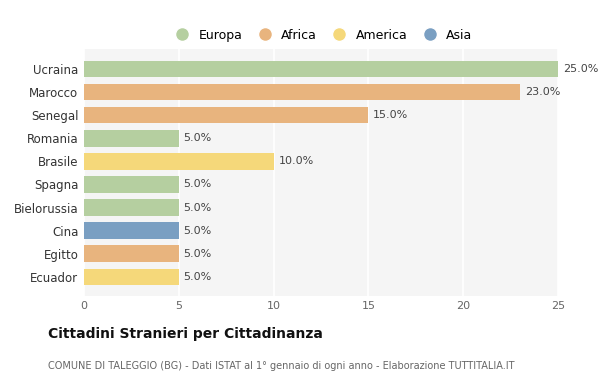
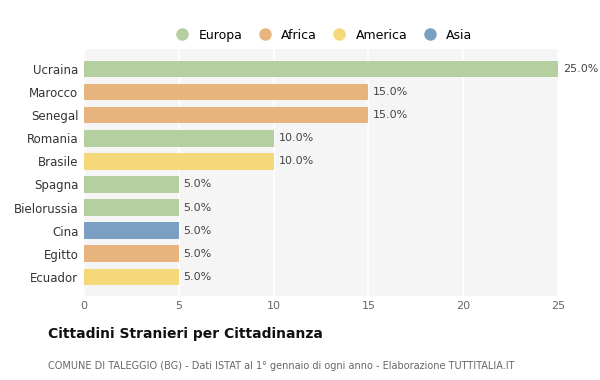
Marocco: 23.0% -> 15.0%
Romania: 5.0% -> 10.0%
